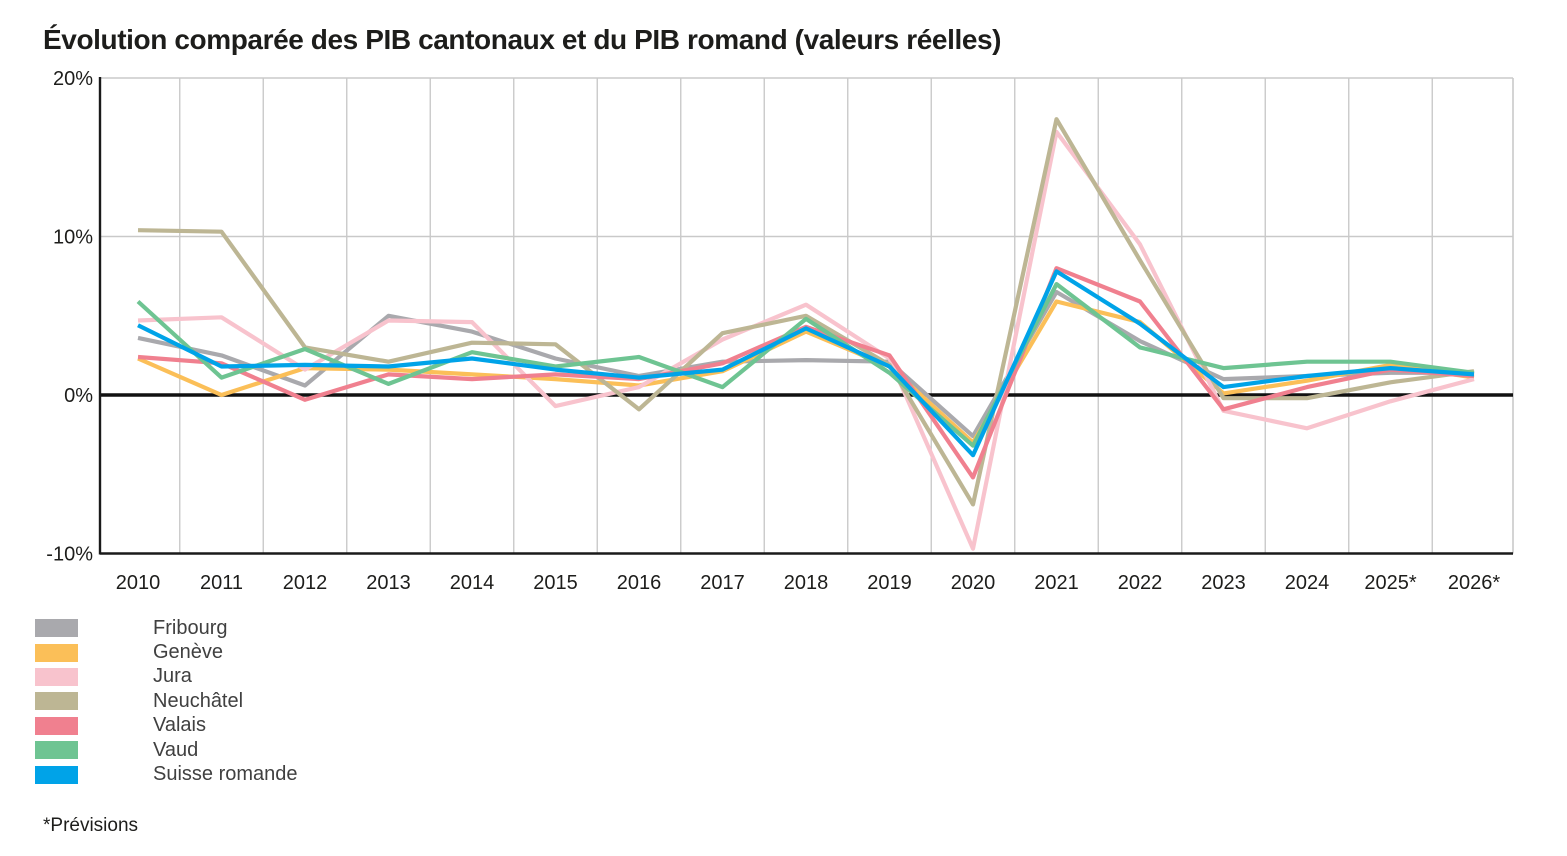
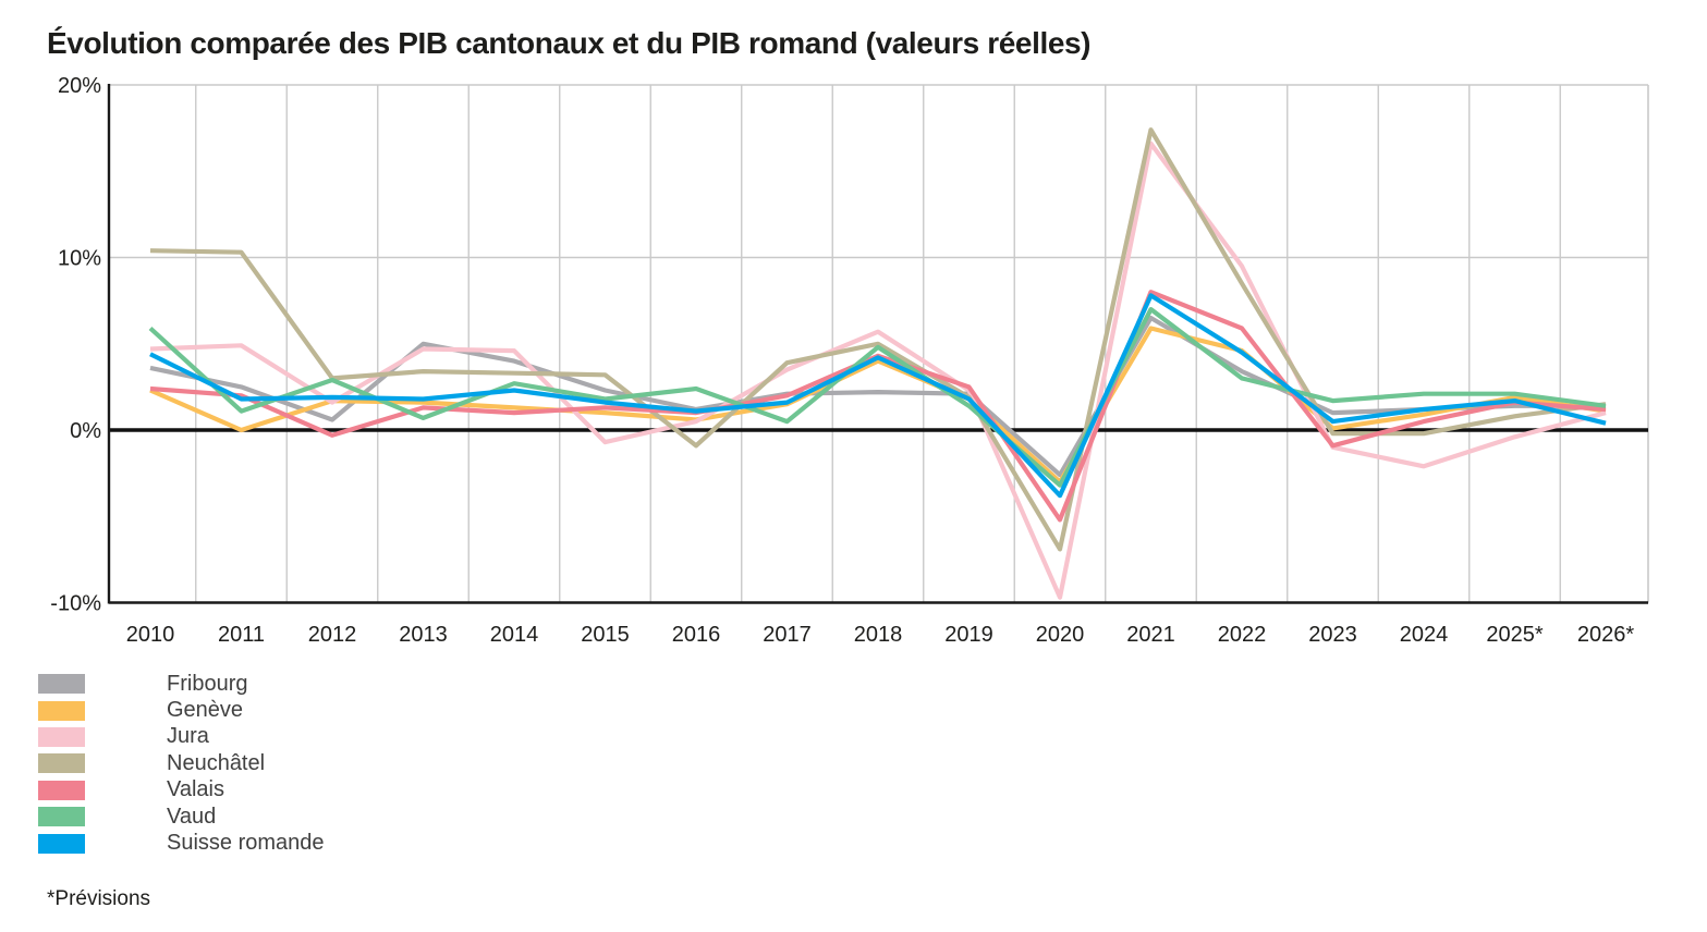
Neuchâtel/2013: 2.1% -> 3.4%
Suisse romande/2026*: 1.3% -> 0.4%
